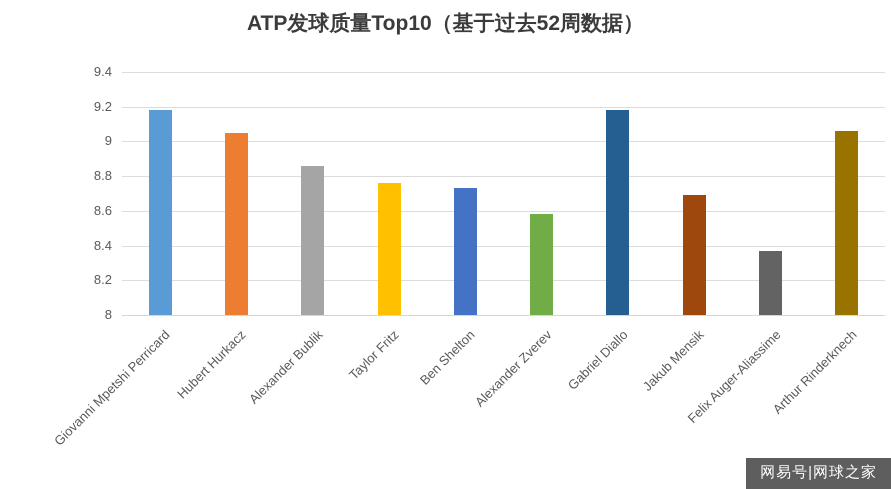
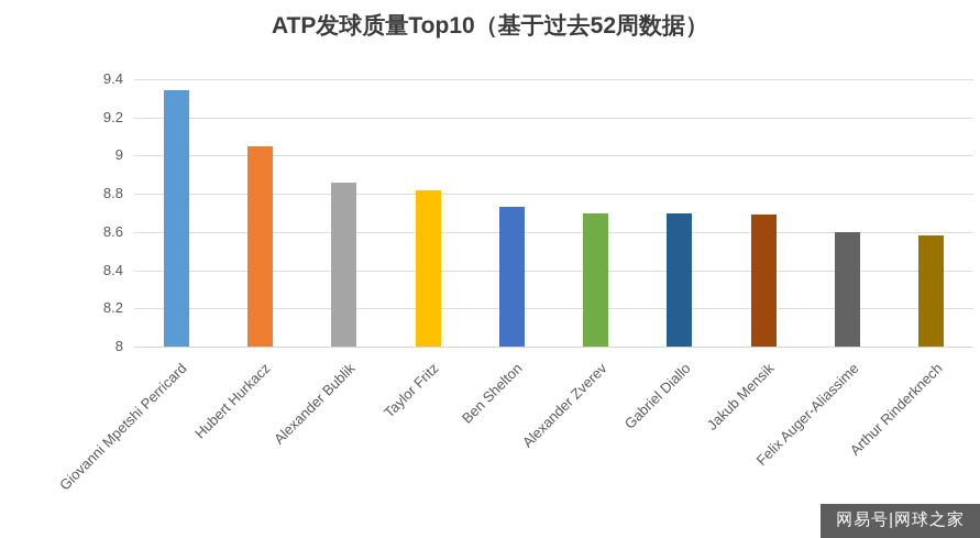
Giovanni Mpetshi Perricard: 9.18 -> 9.34
Taylor Fritz: 8.76 -> 8.82
Alexander Zverev: 8.58 -> 8.70
Gabriel Diallo: 9.18 -> 8.70
Felix Auger-Aliassime: 8.37 -> 8.60
Arthur Rinderknech: 9.06 -> 8.58
